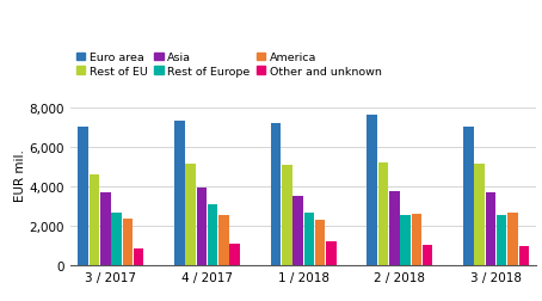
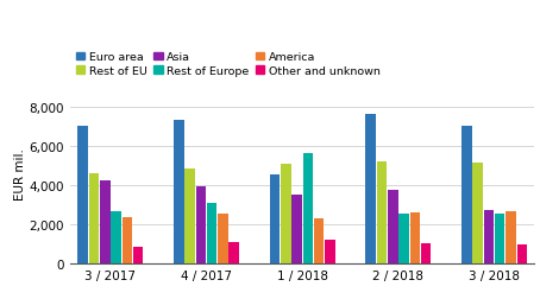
Asia/3 / 2017: 3,700 -> 4,200
Rest of EU/4 / 2017: 5,200 -> 4,800
Euro area/1 / 2018: 7,200 -> 4,500
Rest of Europe/1 / 2018: 2,600 -> 5,600
Asia/3 / 2018: 3,600 -> 2,700
